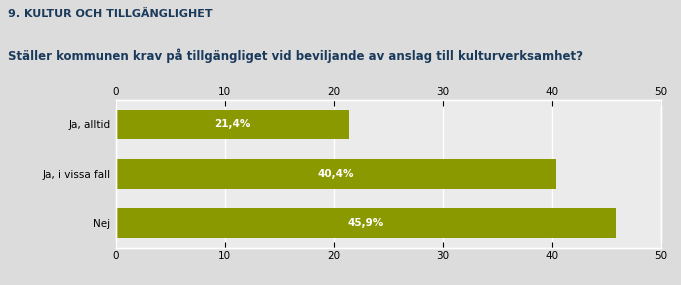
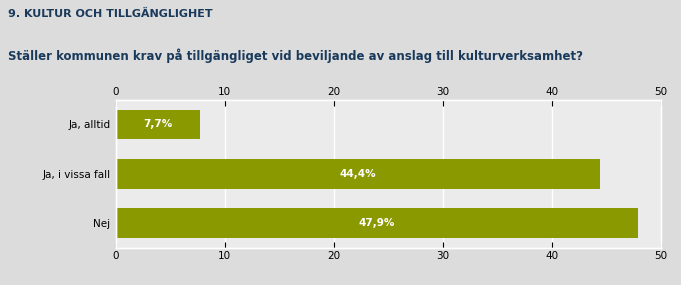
Ja, alltid: 21,4% -> 7,7%
Ja, i vissa fall: 40,4% -> 44,4%
Nej: 45,9% -> 47,9%
